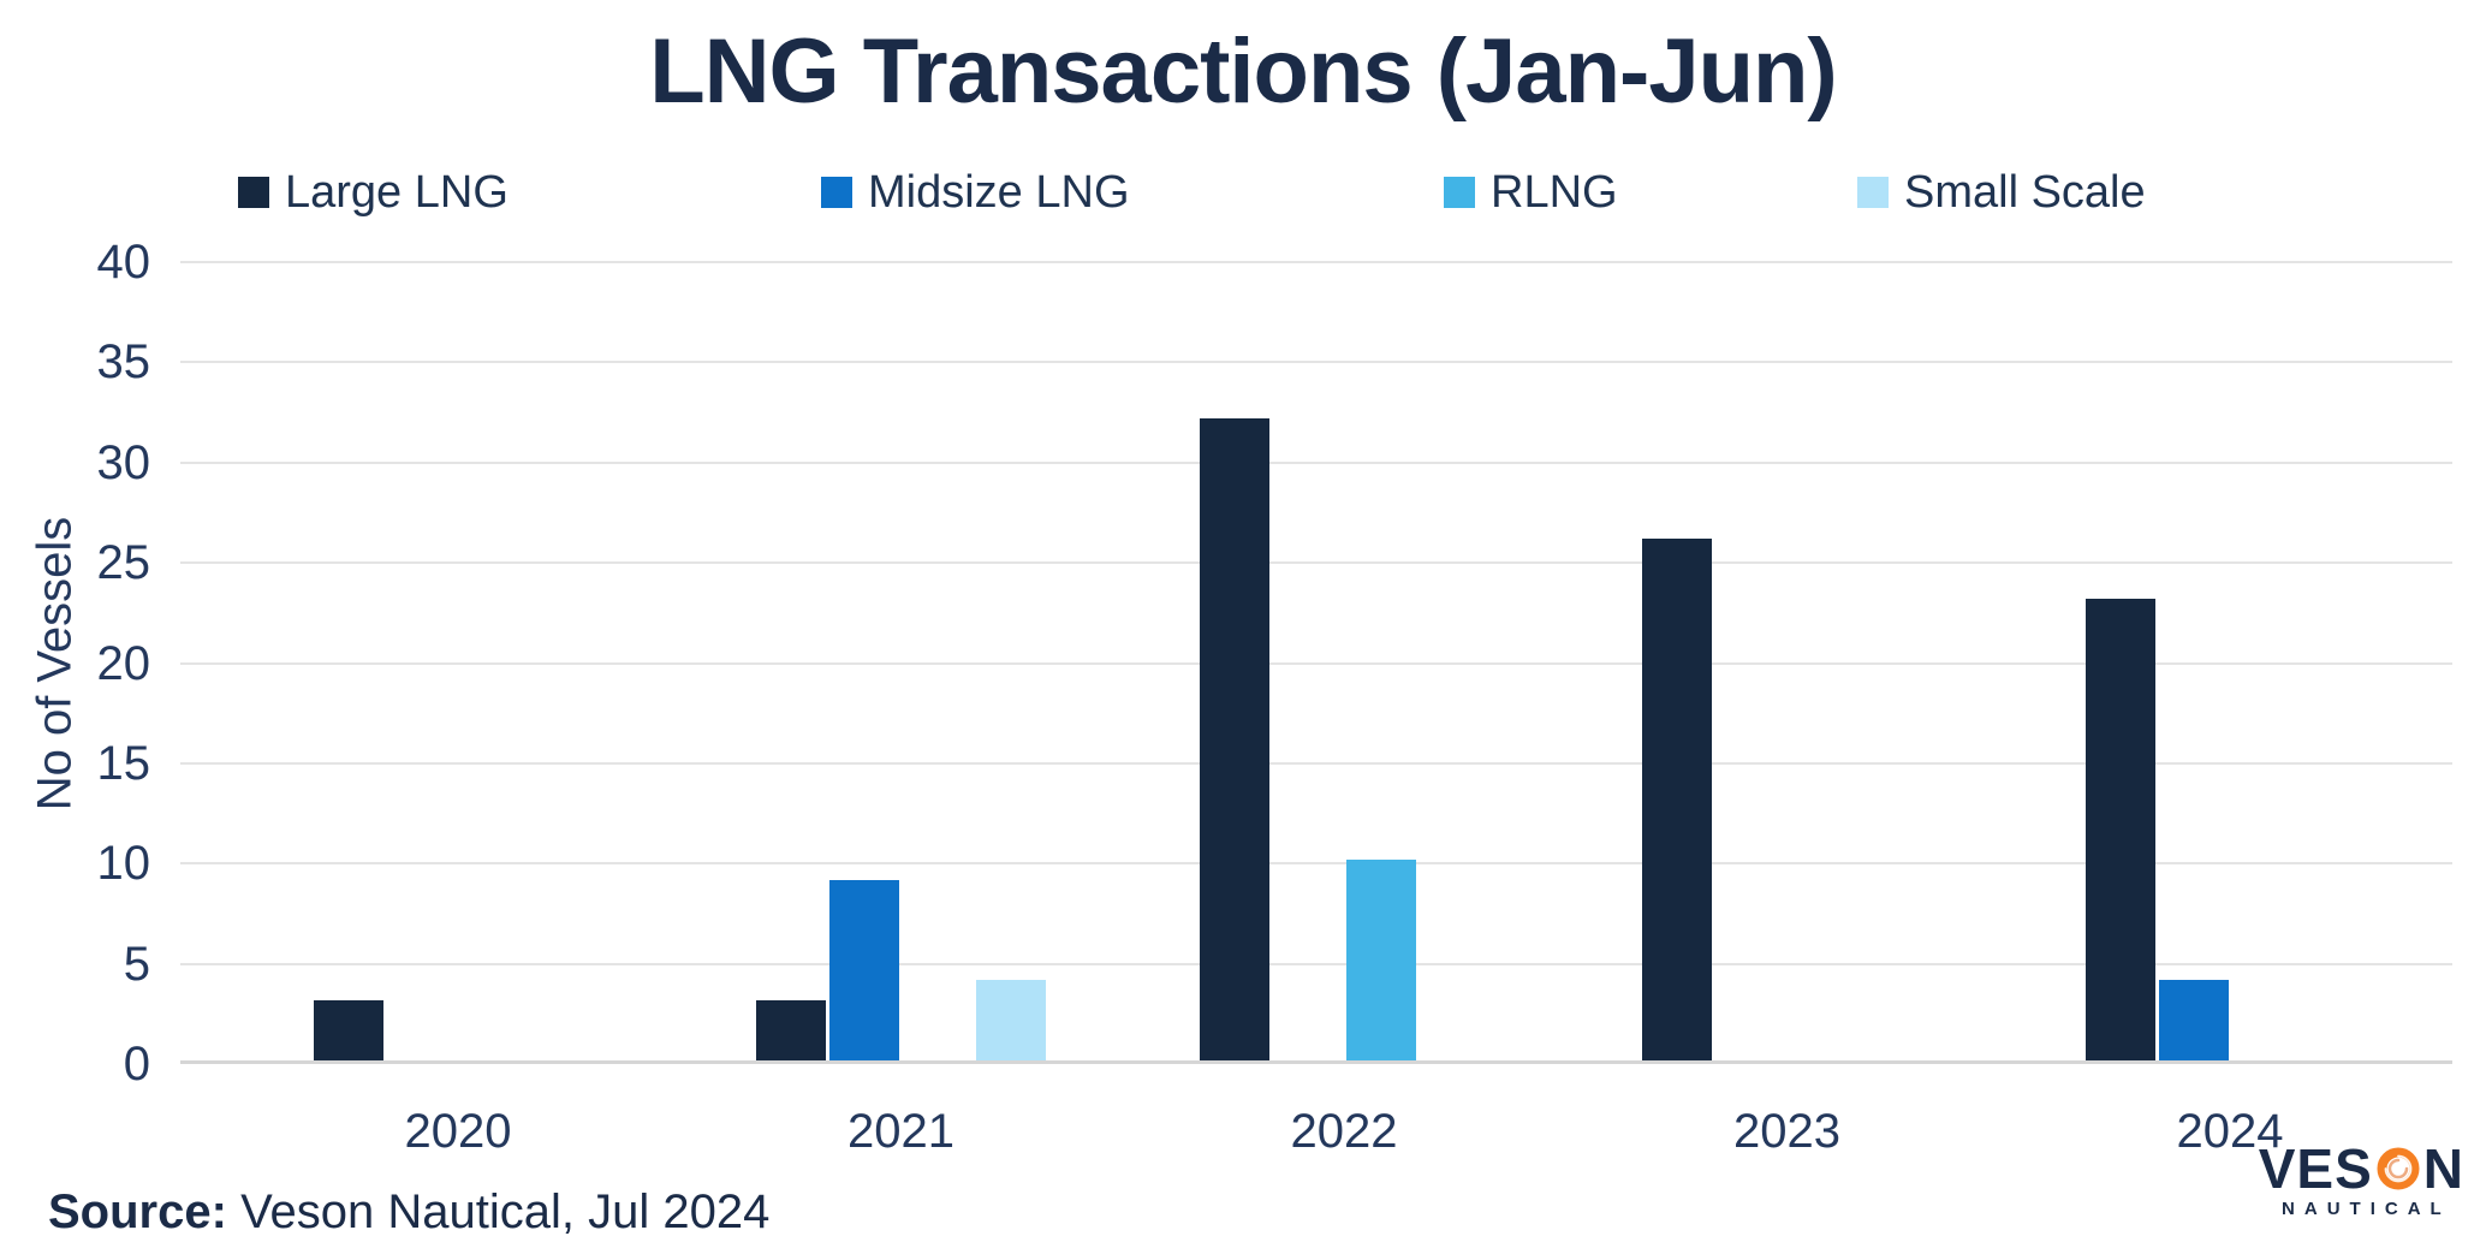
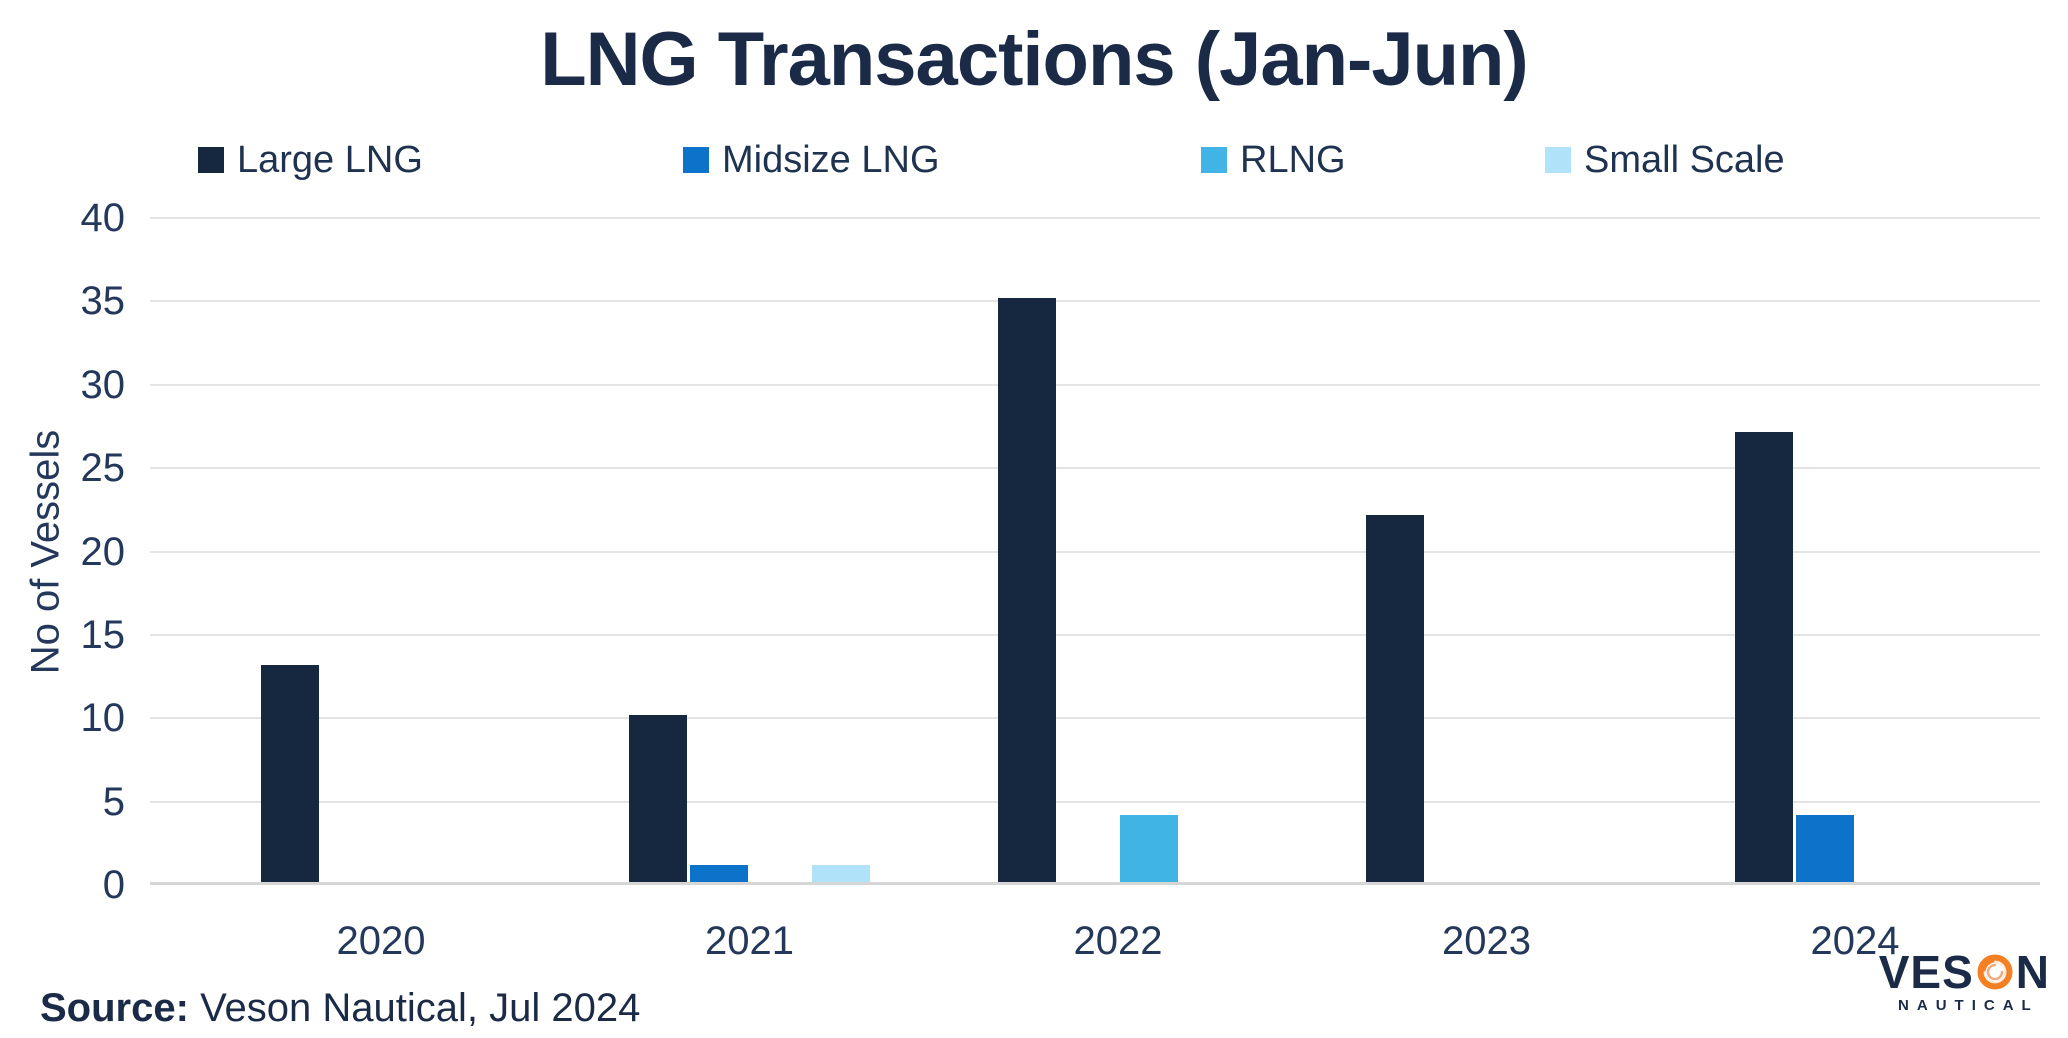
Large LNG/2020: 3 -> 13
Large LNG/2021: 3 -> 10
Midsize LNG/2021: 9 -> 1
Small Scale/2021: 4 -> 1
Large LNG/2022: 32 -> 35
RLNG/2022: 10 -> 4
Large LNG/2023: 26 -> 22
Large LNG/2024: 23 -> 27
